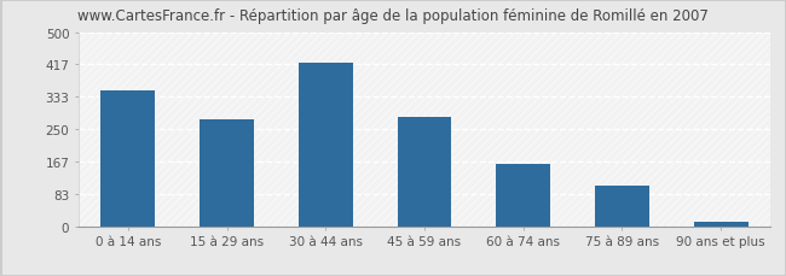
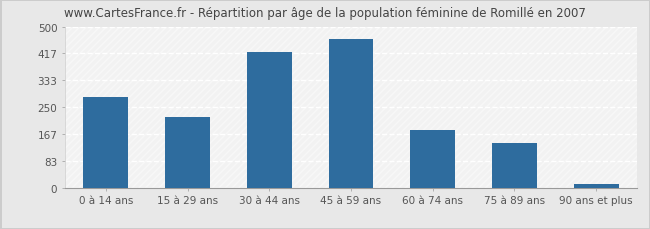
0 à 14 ans: 350 -> 280
15 à 29 ans: 275 -> 220
45 à 59 ans: 280 -> 460
60 à 74 ans: 160 -> 180
75 à 89 ans: 105 -> 140
